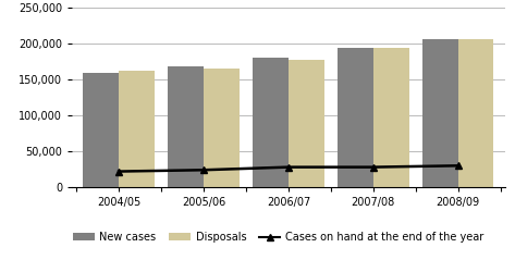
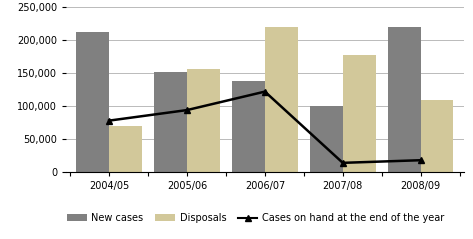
New cases/2004/05: 159,000 -> 212,000
Cases on hand at the end of the year/2004/05: 22,000 -> 78,000
Disposals/2004/05: 163,000 -> 70,000
New cases/2005/06: 168,000 -> 152,000
Cases on hand at the end of the year/2005/06: 24,000 -> 94,000
Disposals/2005/06: 165,000 -> 156,000
New cases/2006/07: 181,000 -> 138,000
Cases on hand at the end of the year/2006/07: 28,000 -> 122,000
Disposals/2006/07: 178,000 -> 220,000
New cases/2007/08: 194,000 -> 100,000
Cases on hand at the end of the year/2007/08: 28,000 -> 14,000
Disposals/2007/08: 194,000 -> 178,000
New cases/2008/09: 207,000 -> 220,000
Cases on hand at the end of the year/2008/09: 30,000 -> 18,000
Disposals/2008/09: 207,000 -> 110,000
